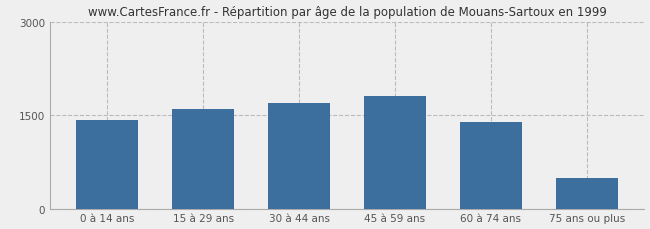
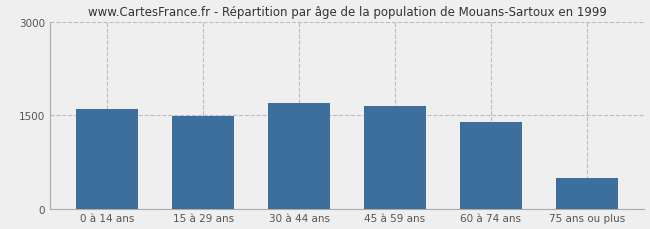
0 à 14 ans: 1420 -> 1590
15 à 29 ans: 1600 -> 1490
45 à 59 ans: 1800 -> 1650
